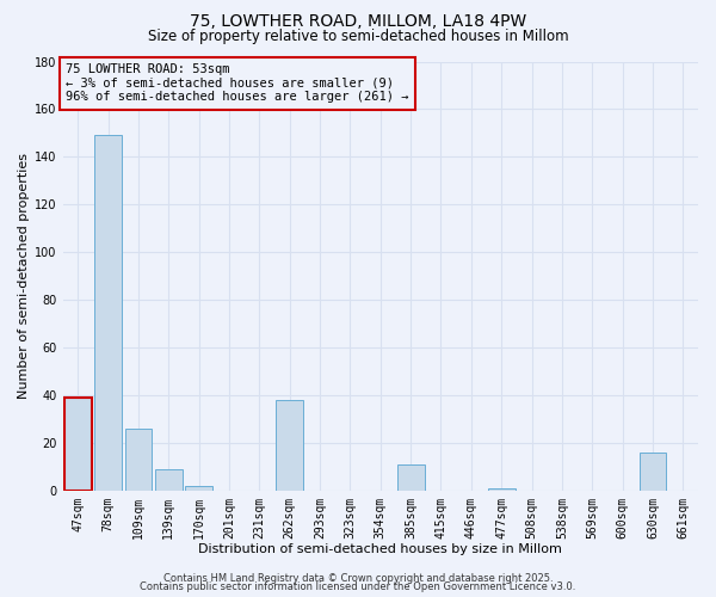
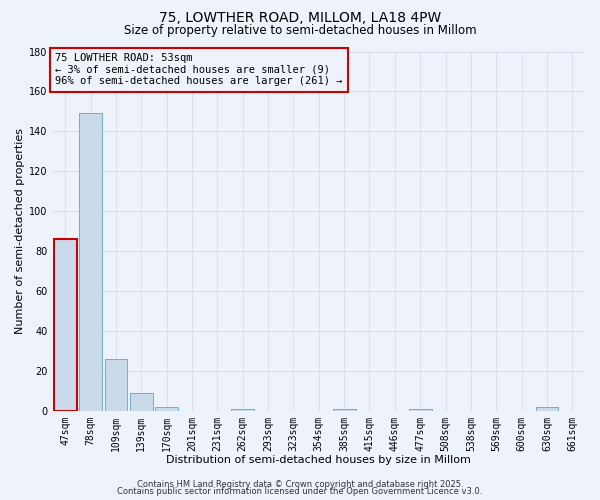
47sqm: 39 -> 86
262sqm: 38 -> 1
385sqm: 11 -> 1
630sqm: 16 -> 2
